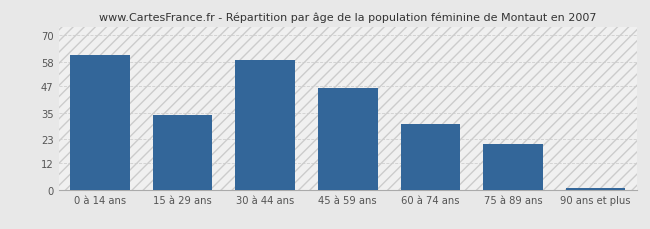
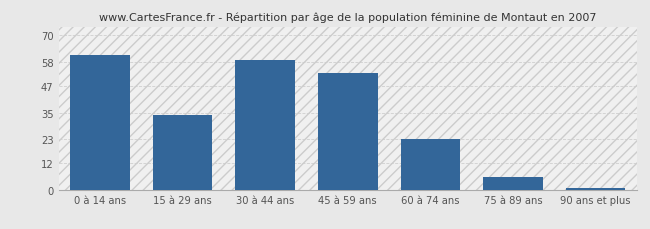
45 à 59 ans: 46 -> 53
60 à 74 ans: 30 -> 23
75 à 89 ans: 21 -> 6
